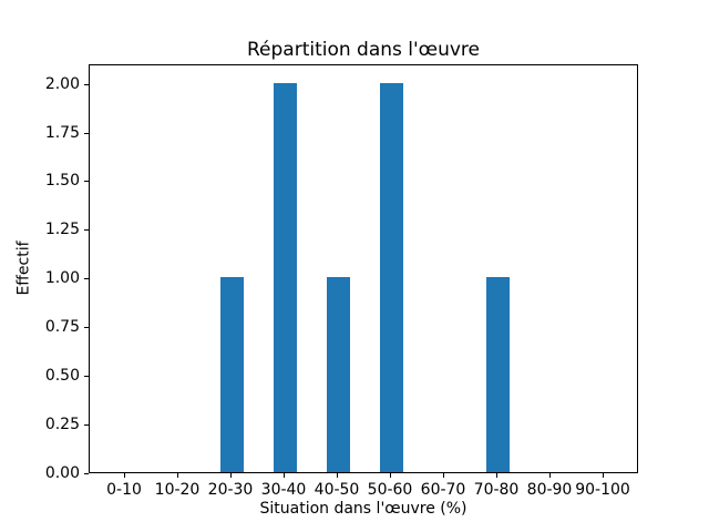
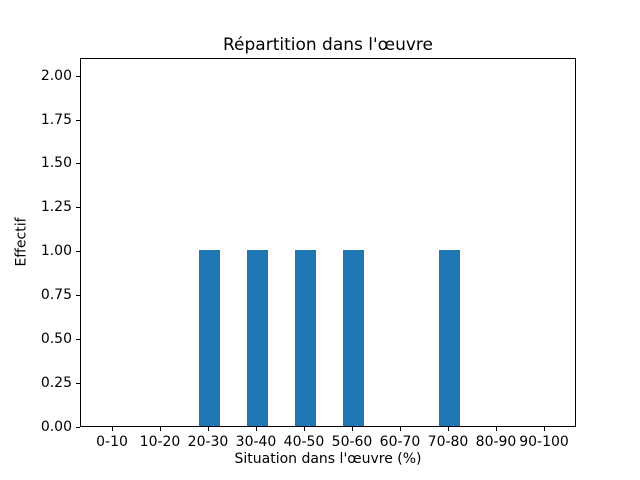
30-40: 2 -> 1
50-60: 2 -> 1
